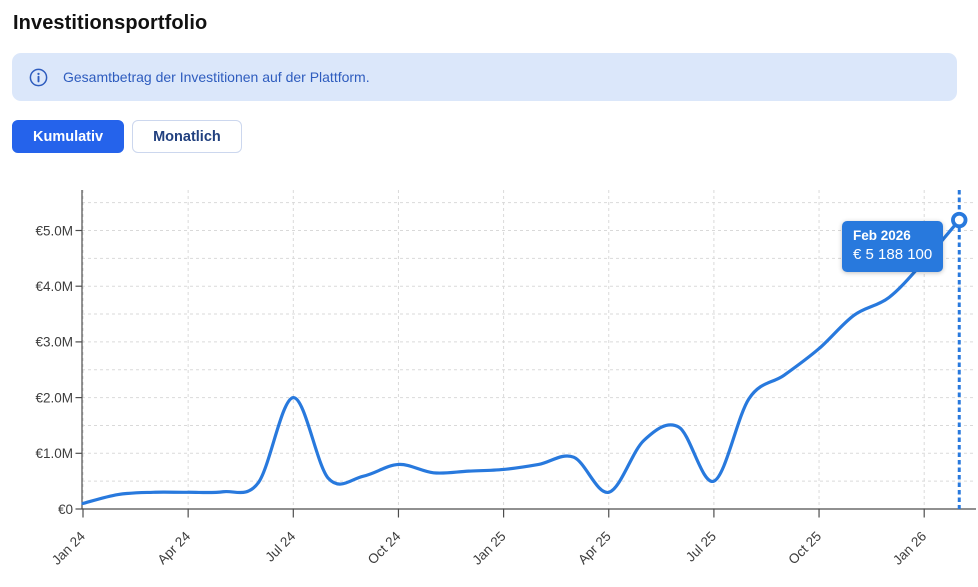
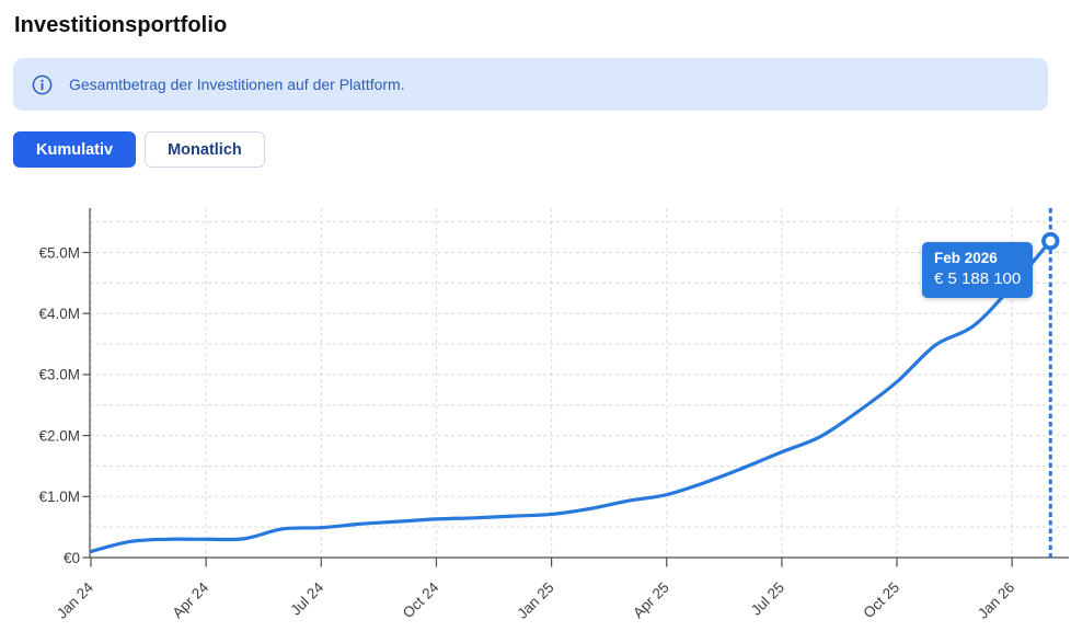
Jul 24: €2.0M -> €0.5M
Oct 24: €0.8M -> €0.6M
Apr 25: €0.3M -> €1.0M
Jul 25: €0.5M -> €1.7M
